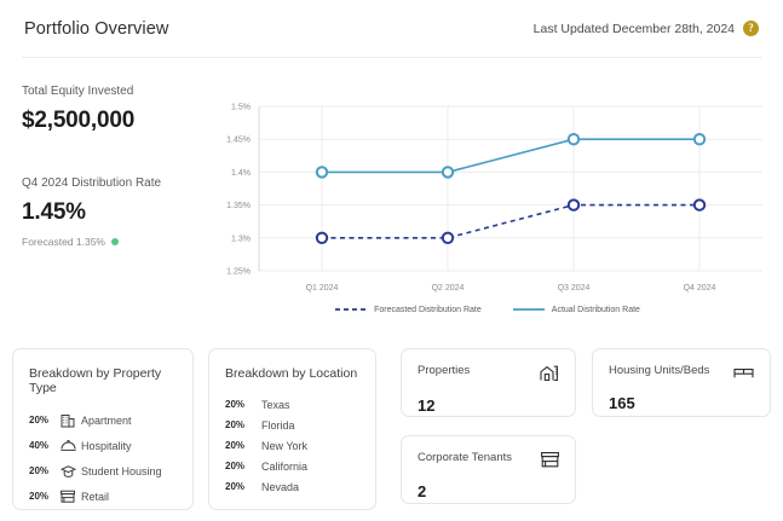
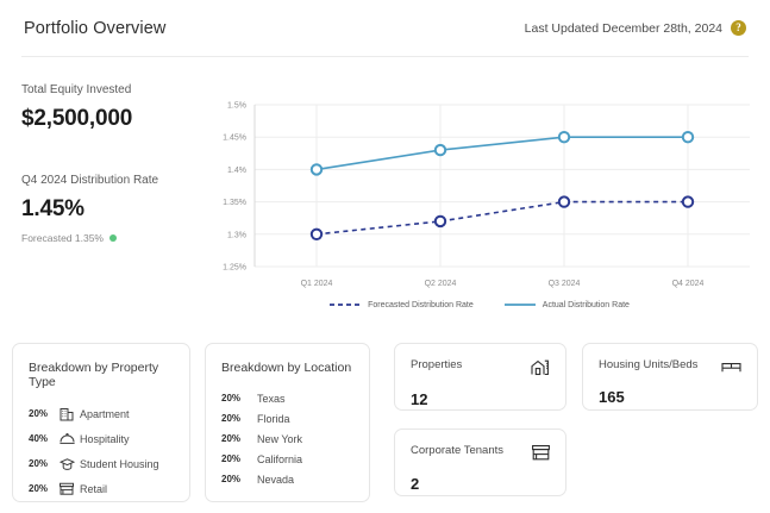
Forecasted Distribution Rate/Q2 2024: 1.30% -> 1.32%
Actual Distribution Rate/Q2 2024: 1.40% -> 1.43%
